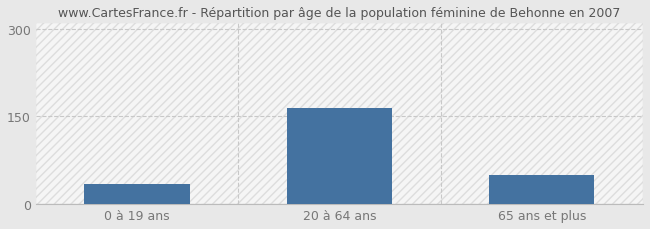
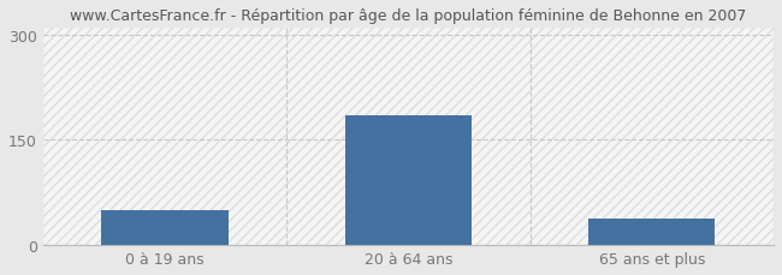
0 à 19 ans: 34 -> 50
20 à 64 ans: 164 -> 185
65 ans et plus: 50 -> 38
